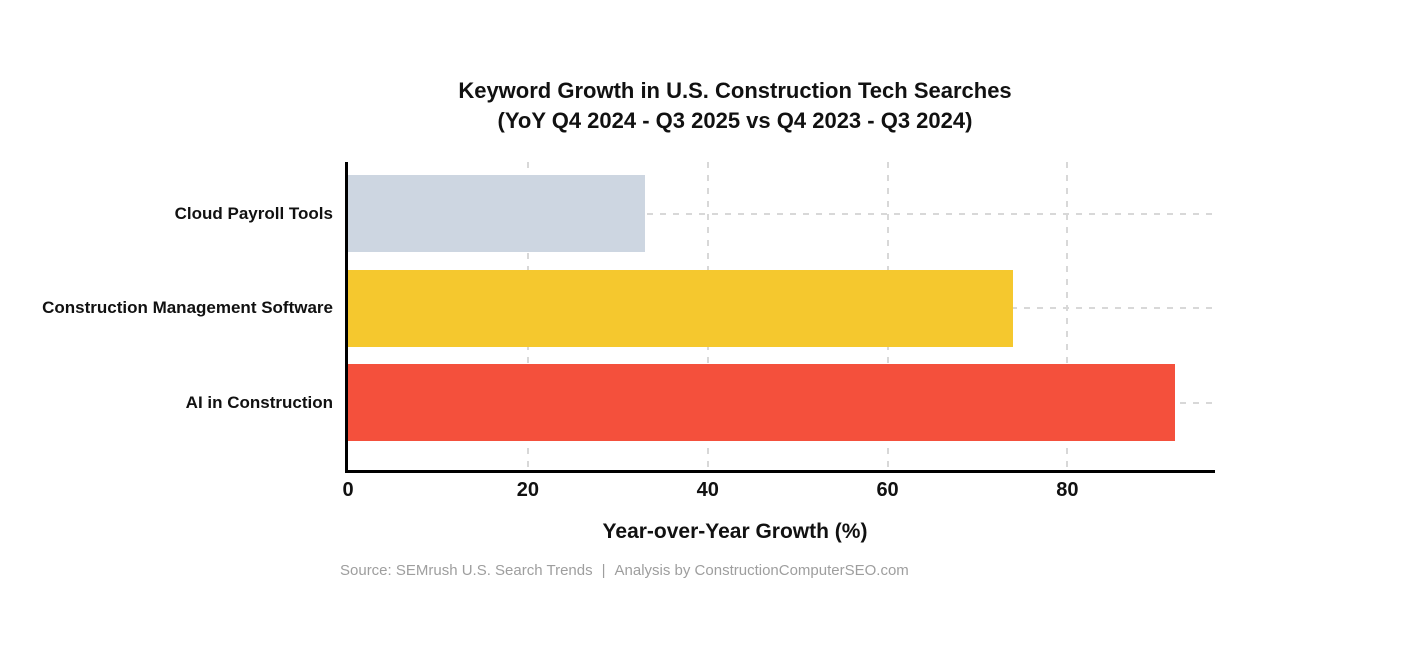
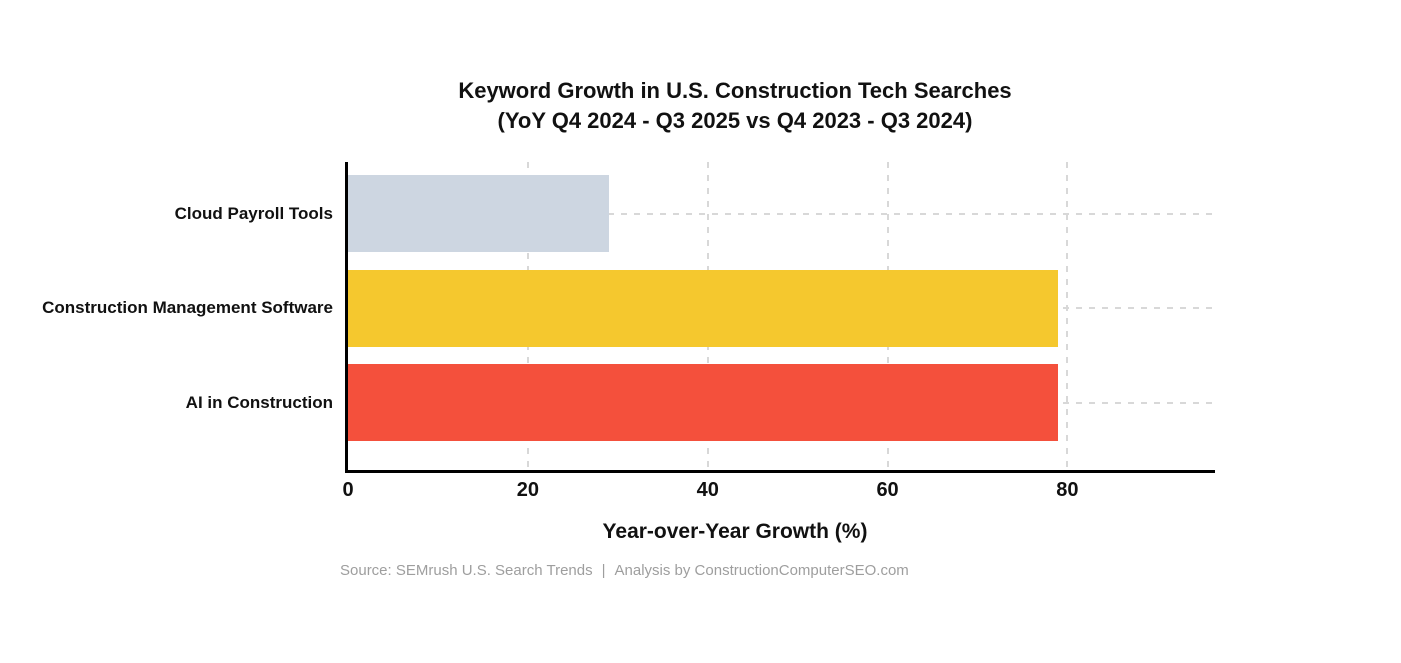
Cloud Payroll Tools: 33 -> 29
Construction Management Software: 74 -> 79
AI in Construction: 92 -> 79
